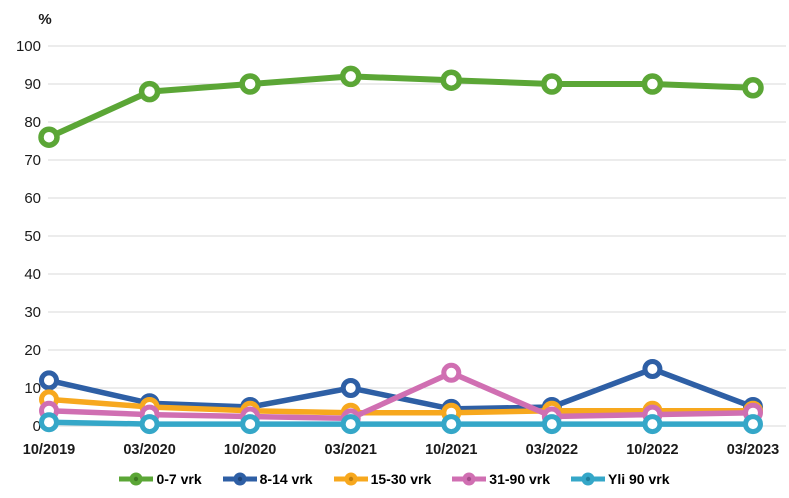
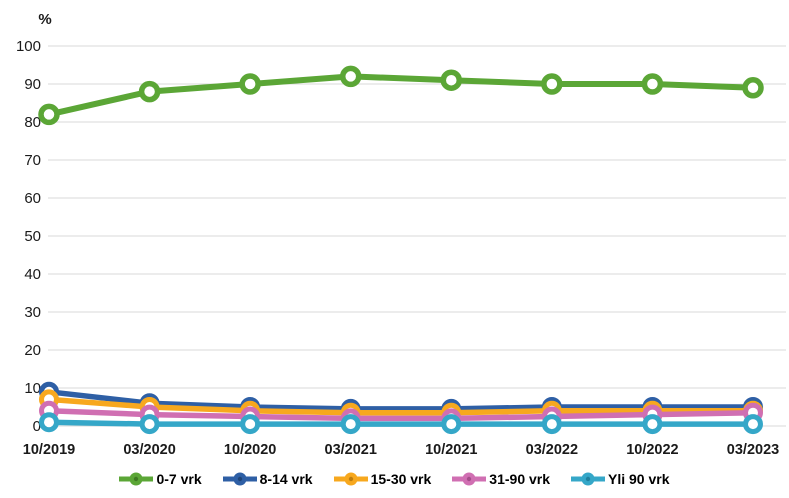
0-7 vrk/10/2019: 76 -> 82
8-14 vrk/10/2019: 12 -> 9
8-14 vrk/03/2021: 10 -> 4
31-90 vrk/10/2021: 14 -> 2
8-14 vrk/10/2022: 15 -> 5
